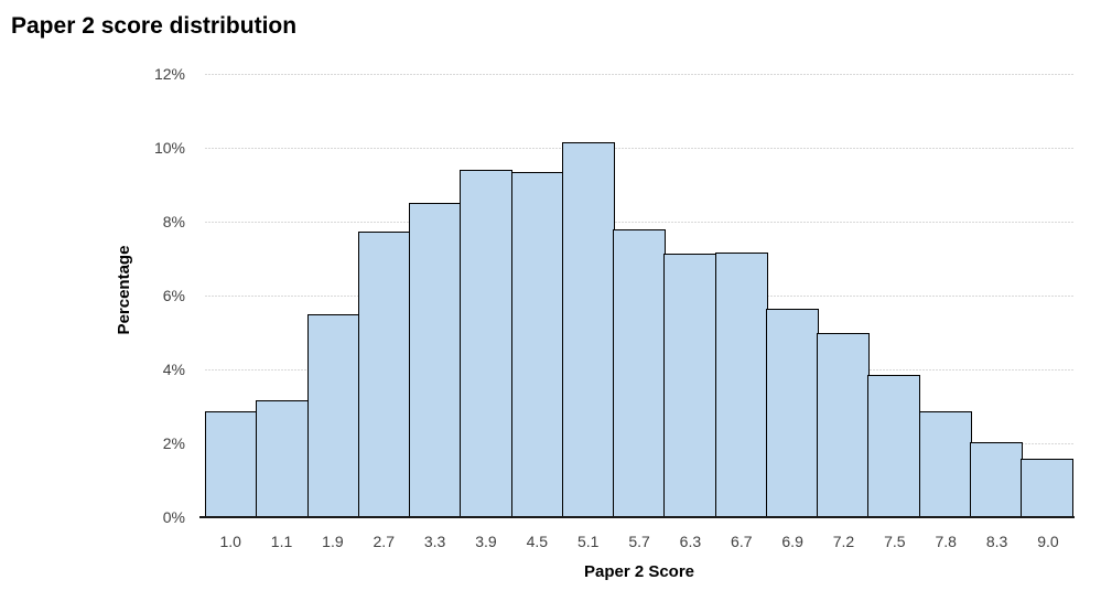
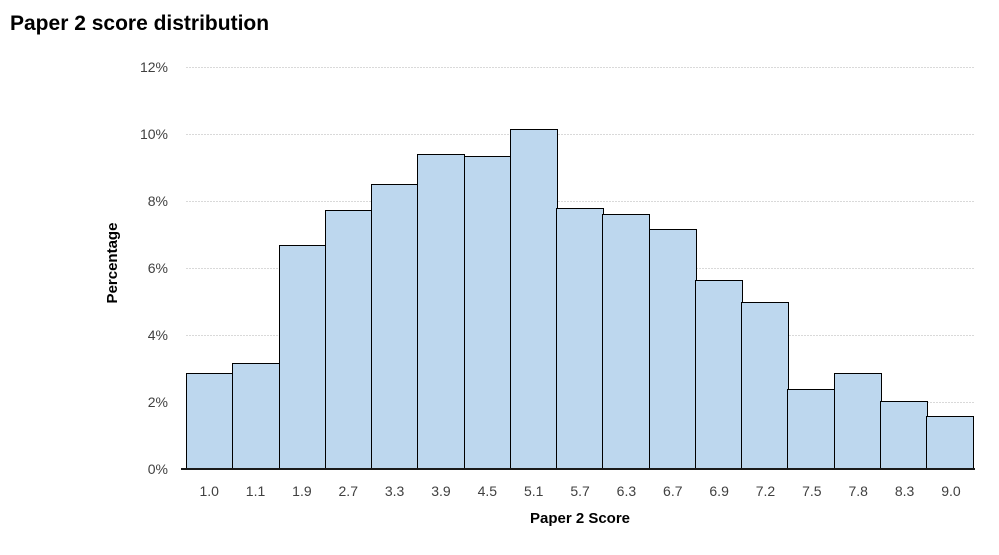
1.9: 5.5% -> 6.7%
6.3: 7.1% -> 7.6%
7.5: 3.9% -> 2.4%
